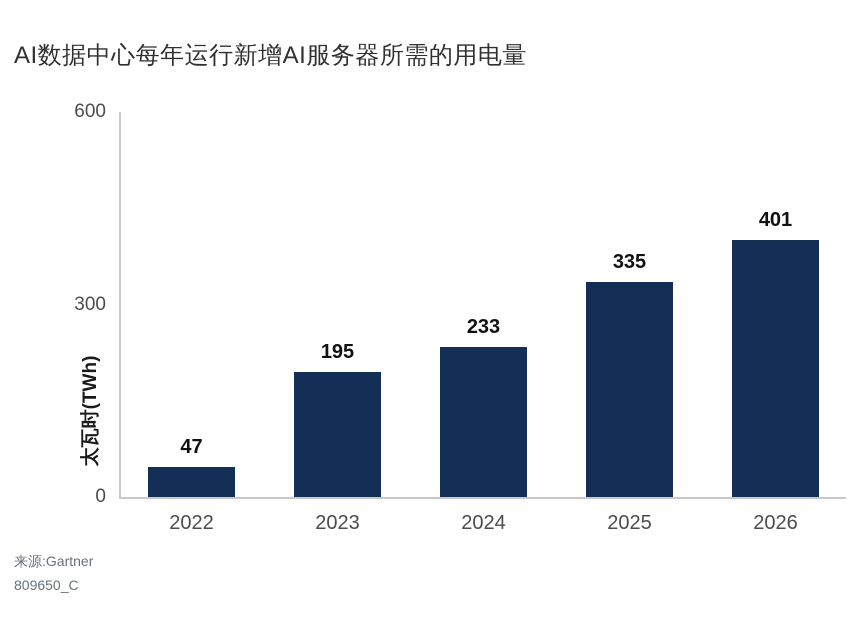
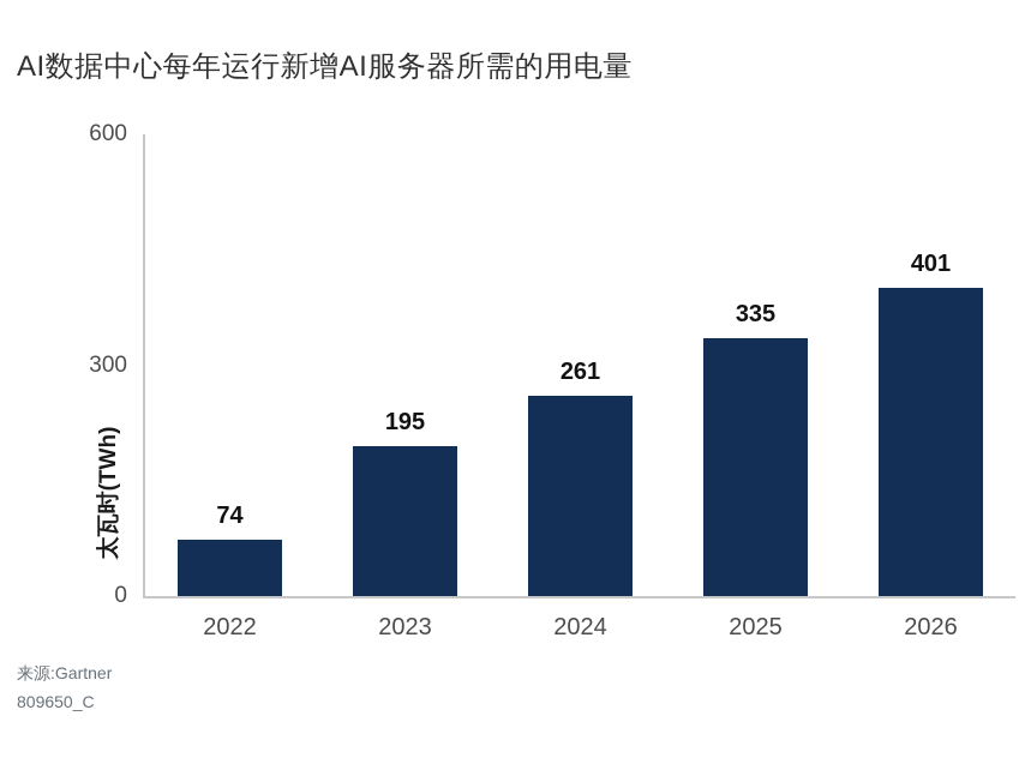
2022: 47 -> 74
2024: 233 -> 261
